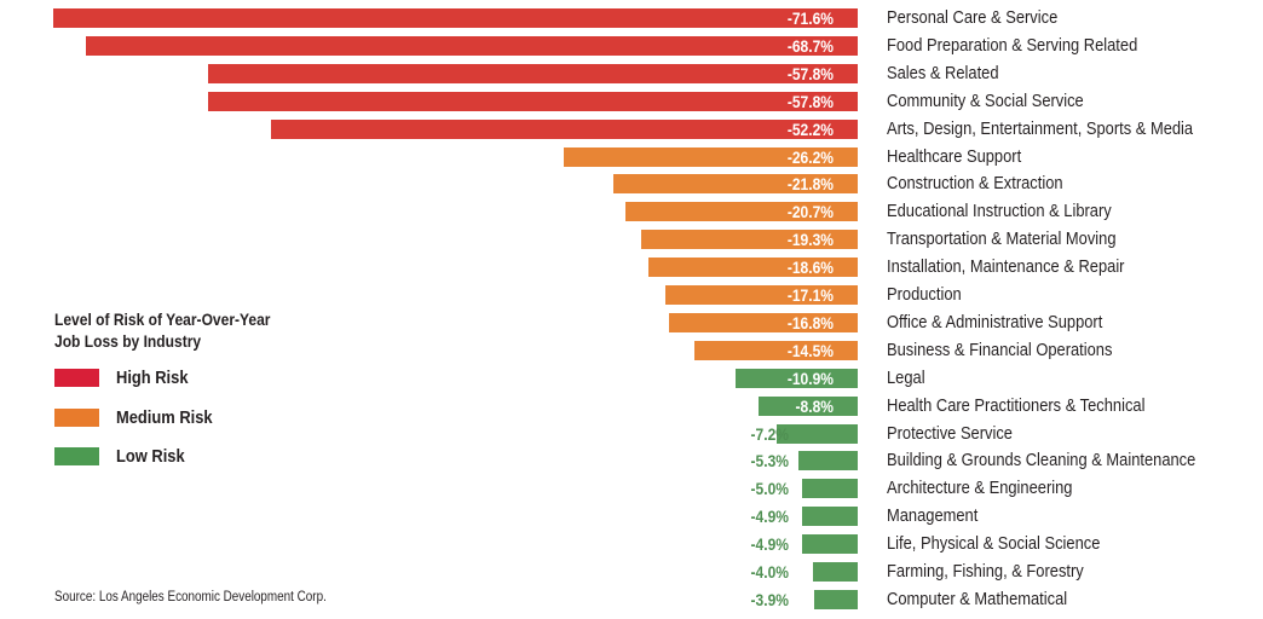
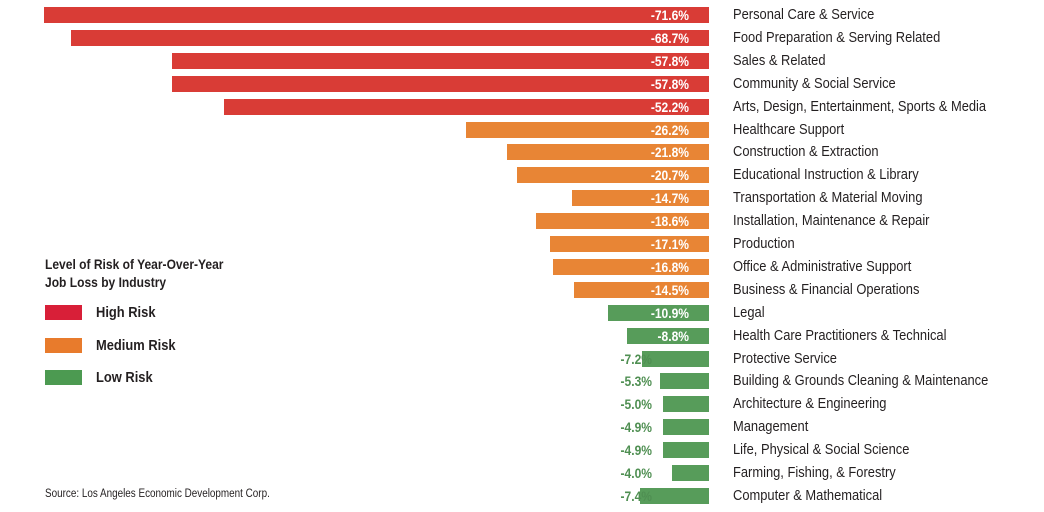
Transportation & Material Moving: -19.3% -> -14.7%
Computer & Mathematical: -3.9% -> -7.4%
